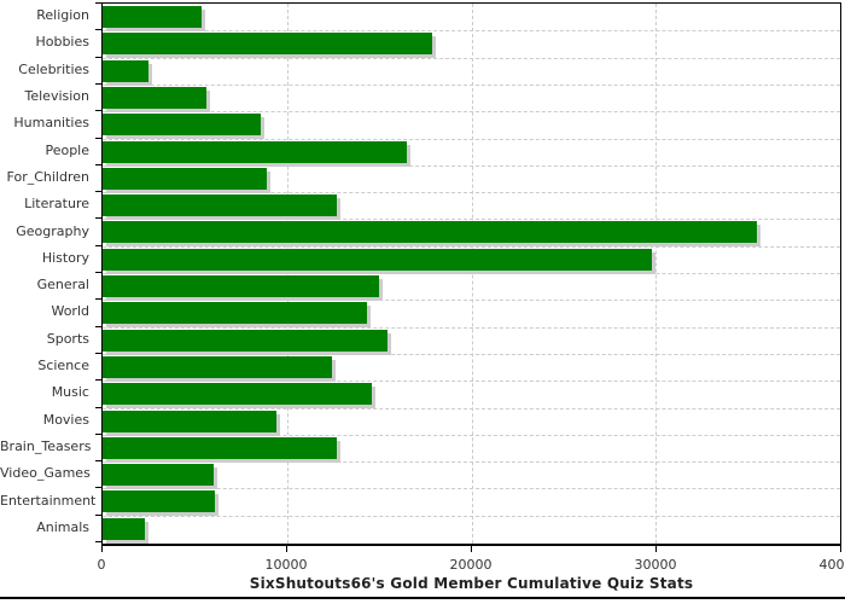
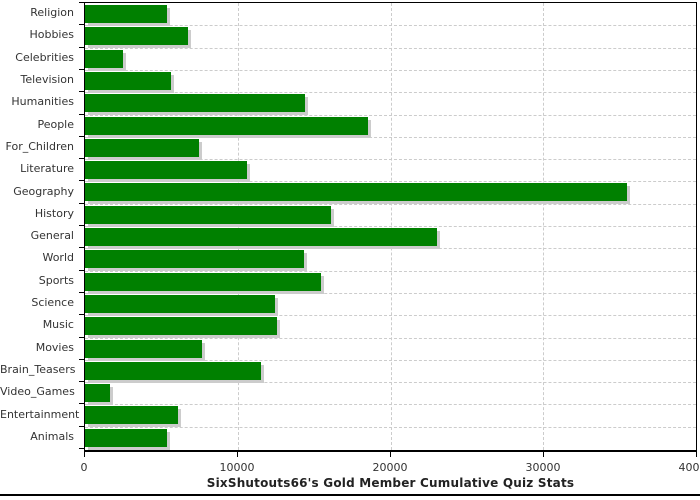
Hobbies: 17900 -> 6800
Humanities: 8600 -> 14400
People: 16500 -> 18500
For_Children: 8900 -> 7500
Literature: 12700 -> 10600
History: 29800 -> 16100
General: 15000 -> 23000
Music: 14600 -> 12600
Movies: 9400 -> 7700
Brain_Teasers: 12700 -> 11500
Video_Games: 6000 -> 1600
Animals: 2300 -> 5400
